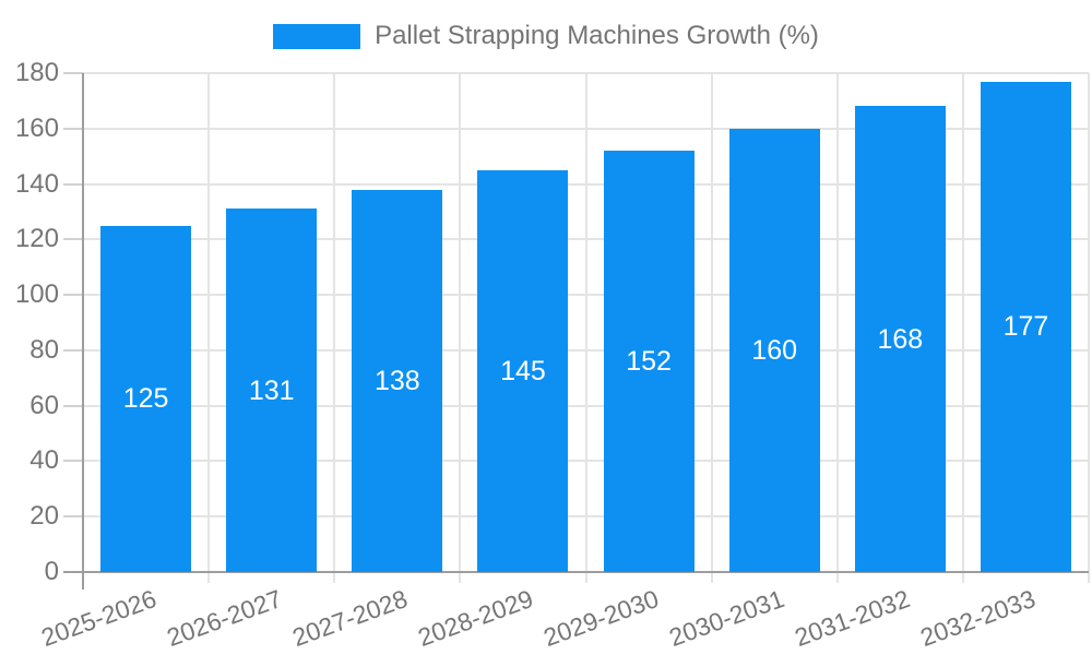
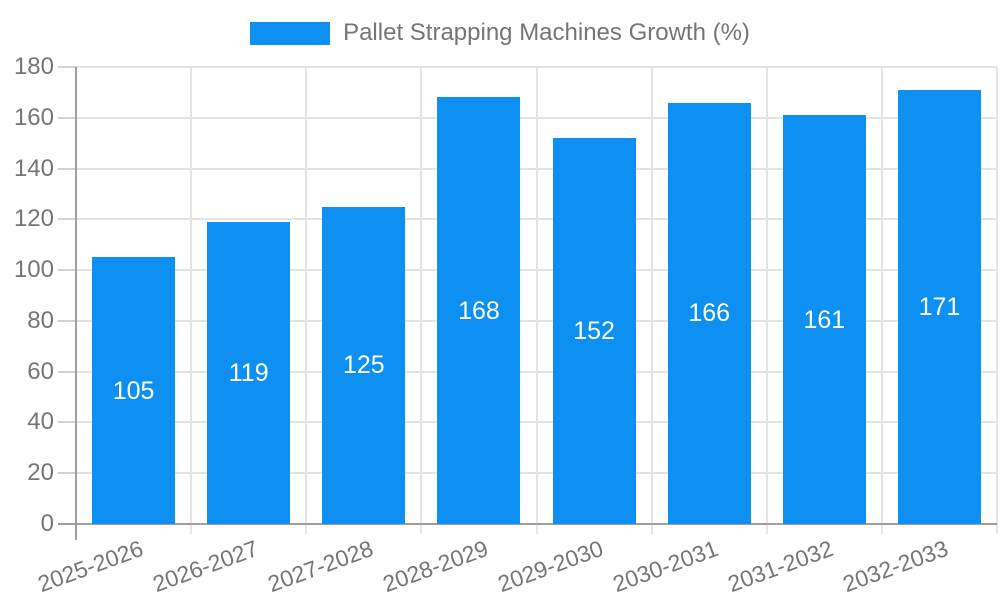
2025-2026: 125 -> 105
2026-2027: 131 -> 119
2027-2028: 138 -> 125
2028-2029: 145 -> 168
2030-2031: 160 -> 166
2031-2032: 168 -> 161
2032-2033: 177 -> 171
